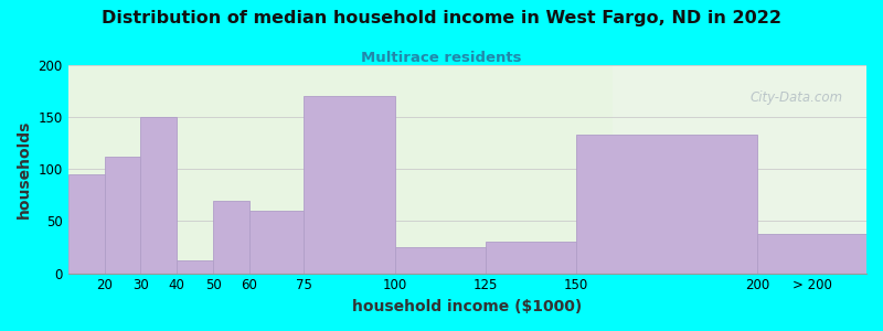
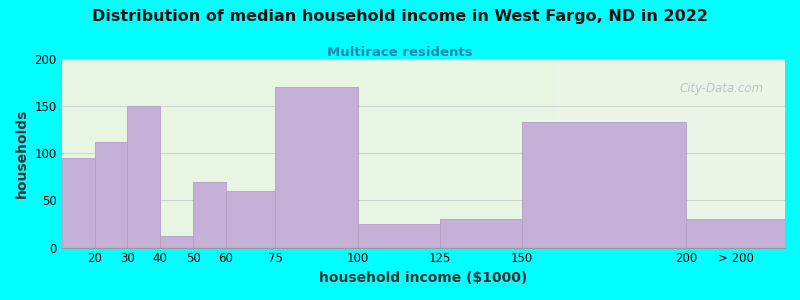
> 200: 38 -> 30
